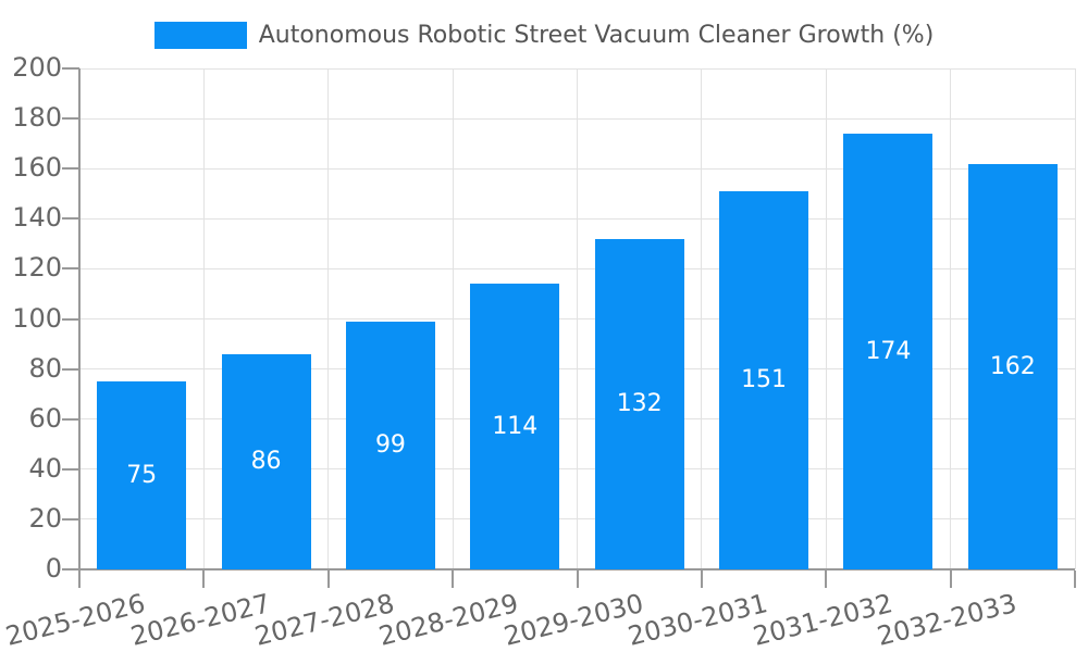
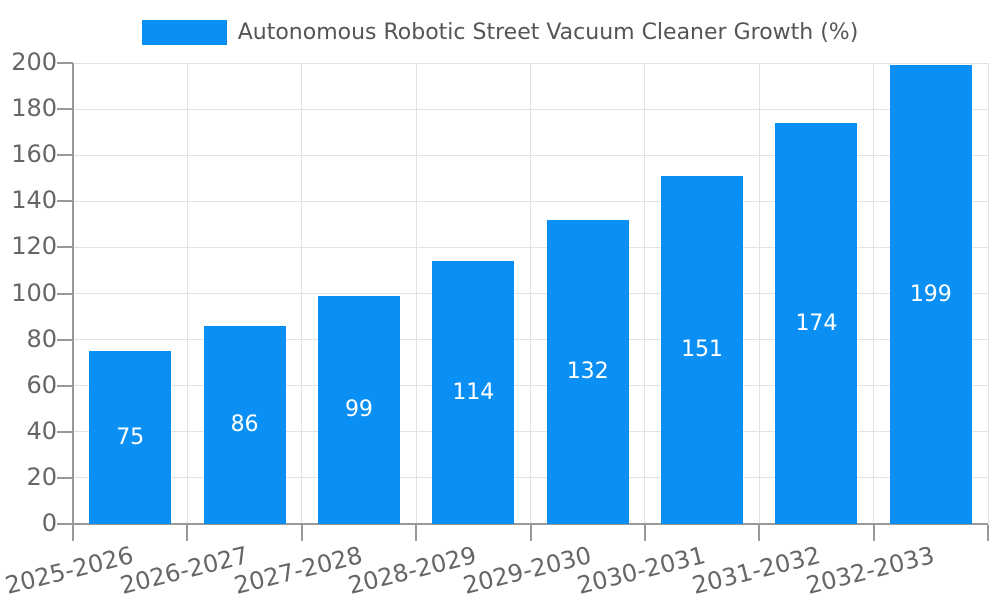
2032-2033: 162 -> 199
